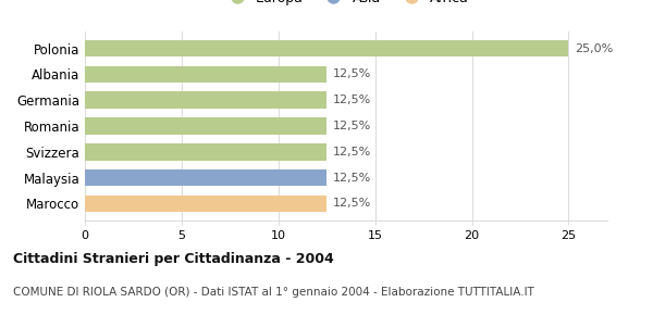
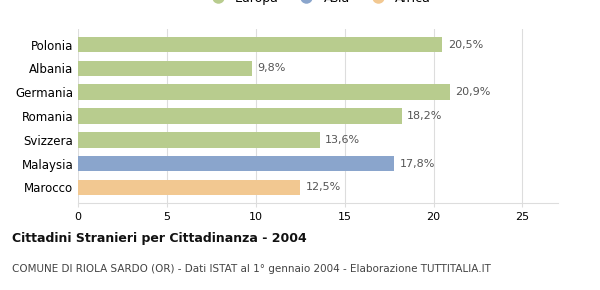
Polonia: 25,0% -> 20,5%
Albania: 12,5% -> 9,8%
Germania: 12,5% -> 20,9%
Romania: 12,5% -> 18,2%
Svizzera: 12,5% -> 13,6%
Malaysia: 12,5% -> 17,8%
